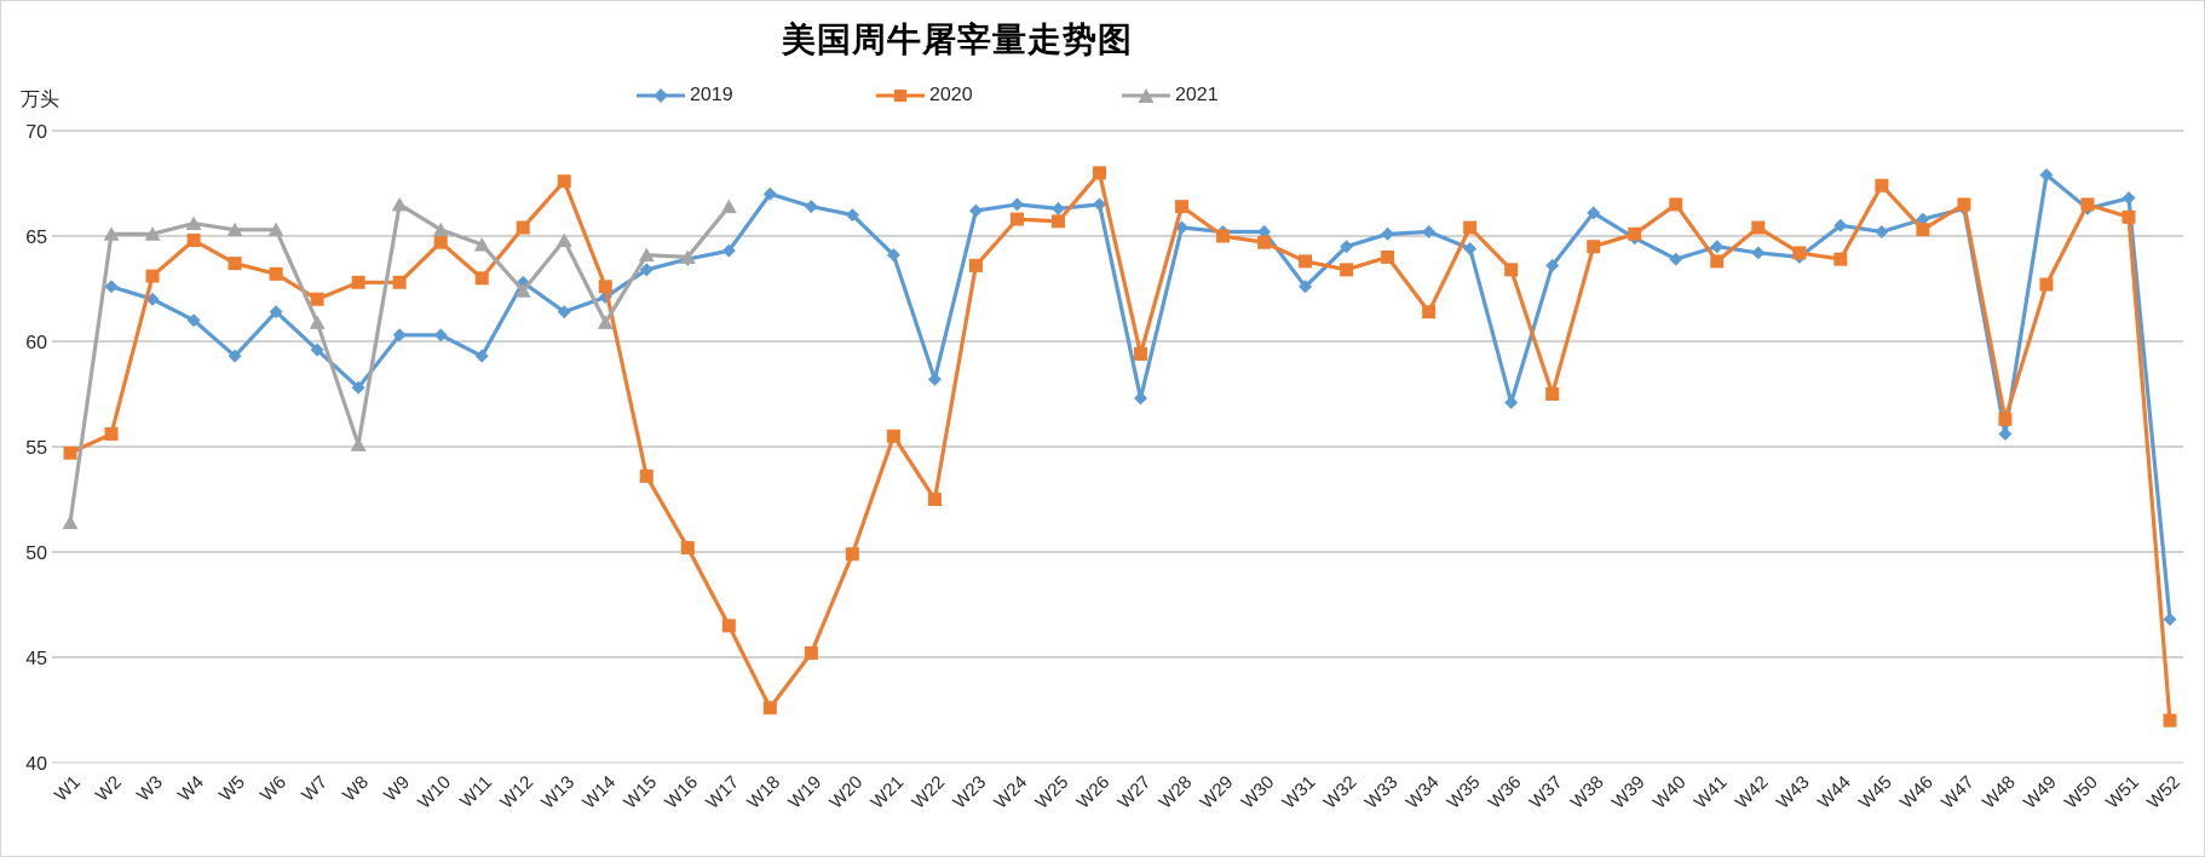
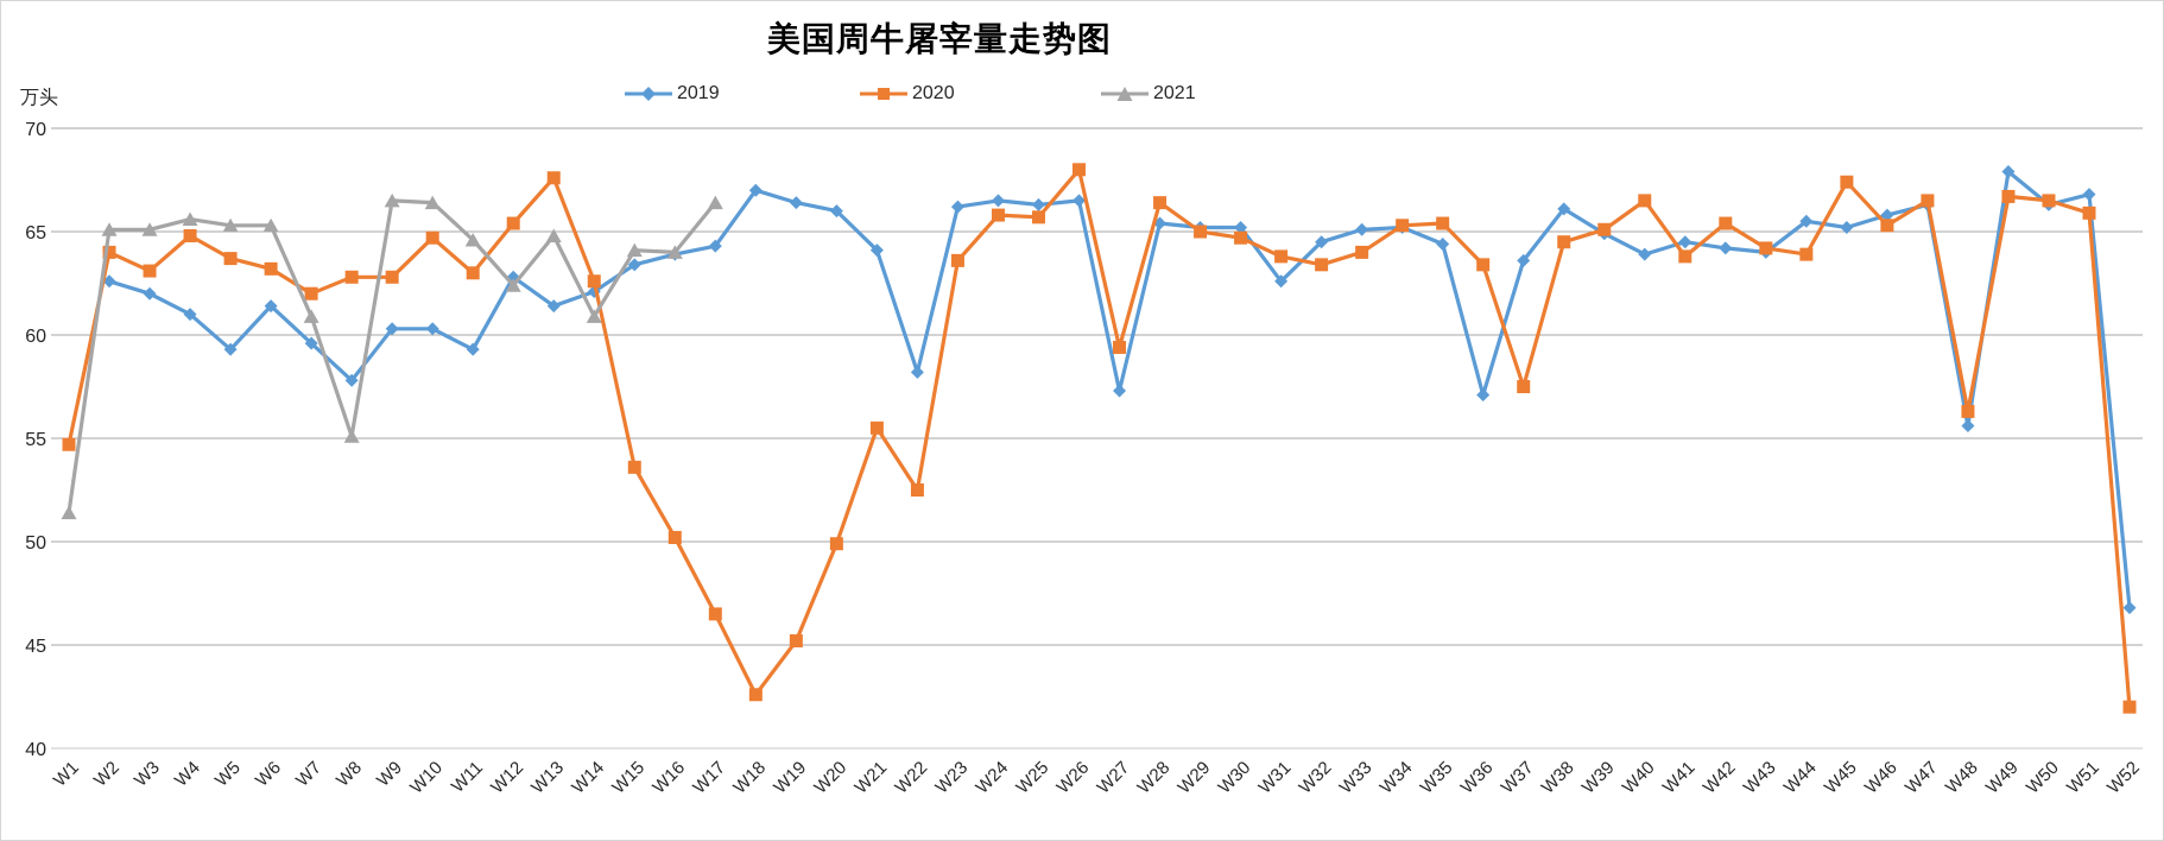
2020/W2: 55.6 -> 64.0
2021/W10: 65.3 -> 66.4
2020/W34: 61.4 -> 65.3
2020/W49: 62.7 -> 66.7
